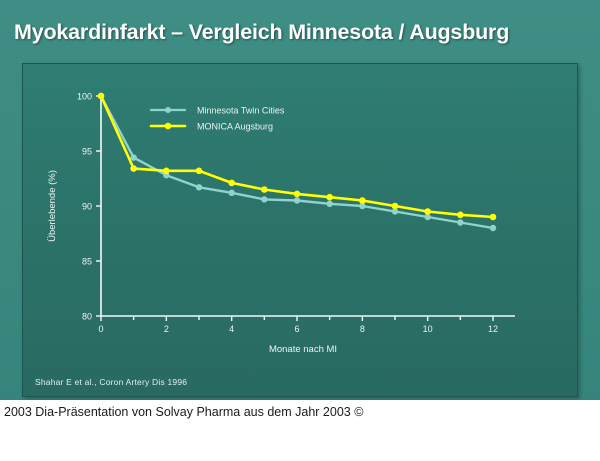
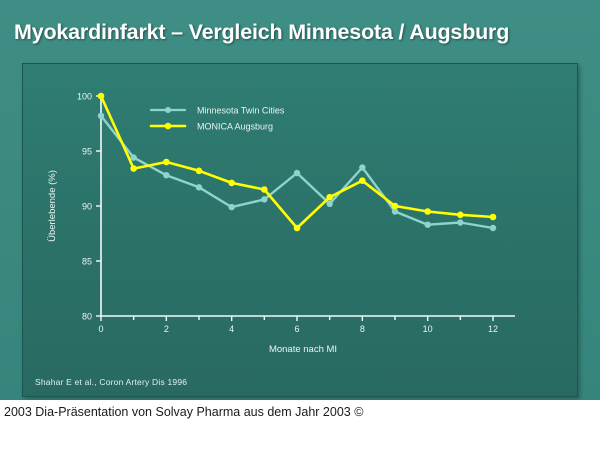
Minnesota Twin Cities/0: 100.0 -> 98.2
MONICA Augsburg/2: 93.2 -> 94.0
Minnesota Twin Cities/4: 91.2 -> 89.9
Minnesota Twin Cities/6: 90.5 -> 93.0
MONICA Augsburg/6: 91.1 -> 88.0
Minnesota Twin Cities/8: 90.0 -> 93.5
MONICA Augsburg/8: 90.5 -> 92.3
Minnesota Twin Cities/10: 89.0 -> 88.3
